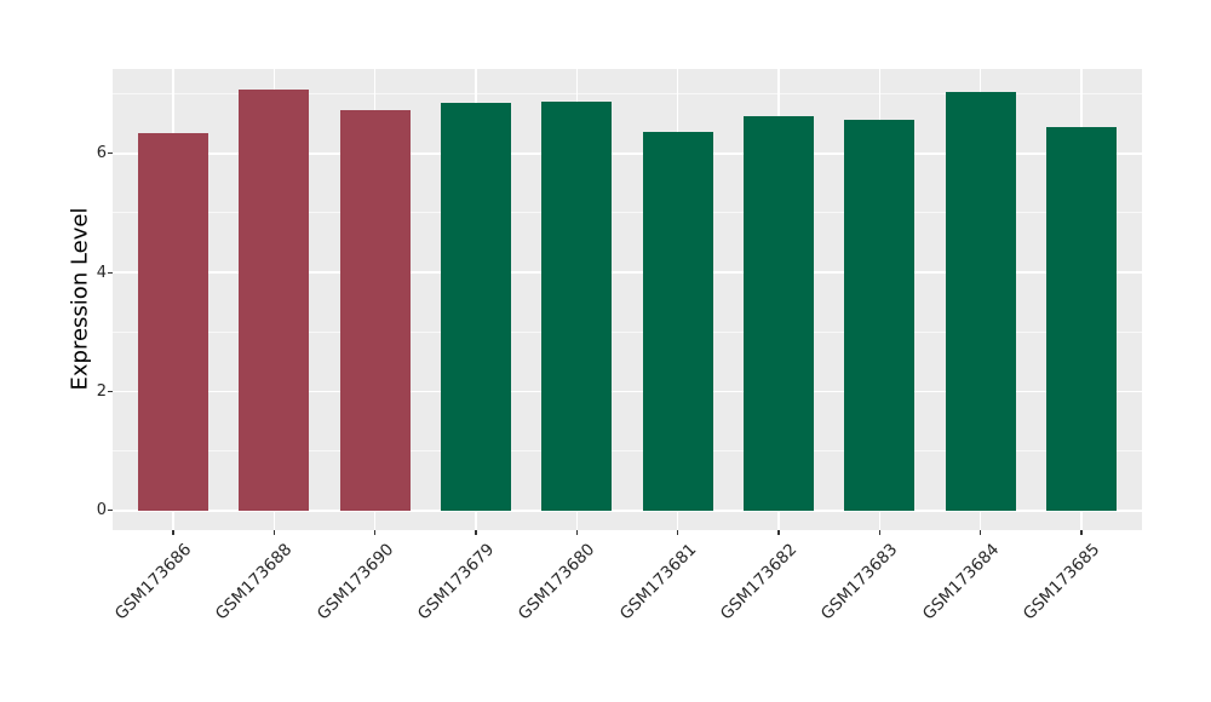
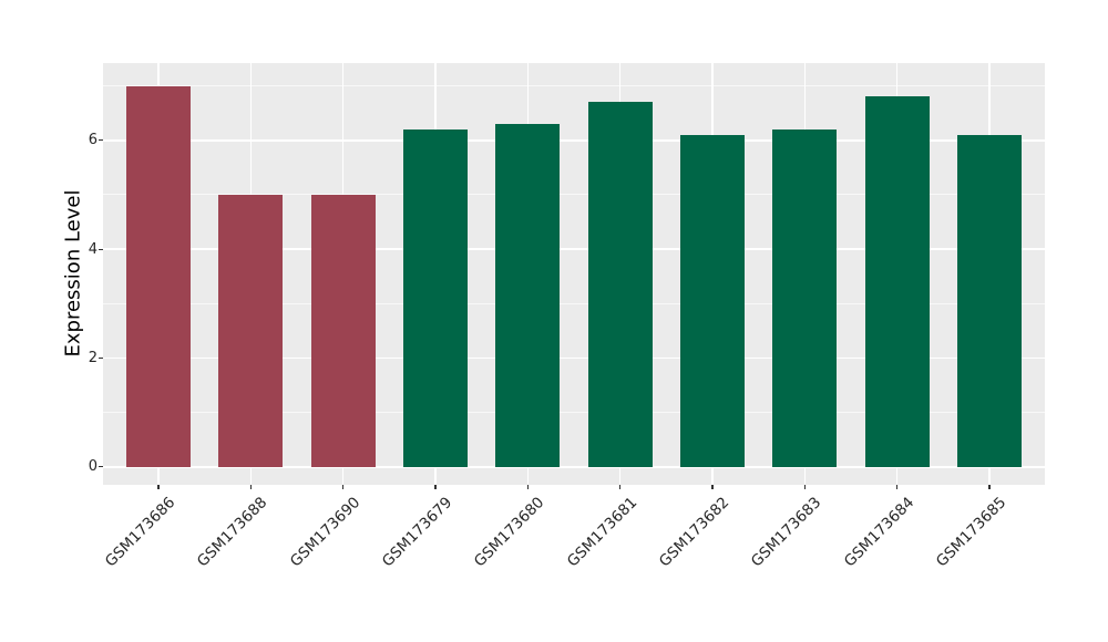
GSM173686: 6.3 -> 7.0
GSM173688: 7.1 -> 5.0
GSM173690: 6.7 -> 5.0
GSM173679: 6.8 -> 6.2
GSM173680: 6.9 -> 6.3
GSM173681: 6.4 -> 6.7
GSM173682: 6.6 -> 6.1
GSM173683: 6.6 -> 6.2
GSM173684: 7.0 -> 6.8
GSM173685: 6.5 -> 6.1
